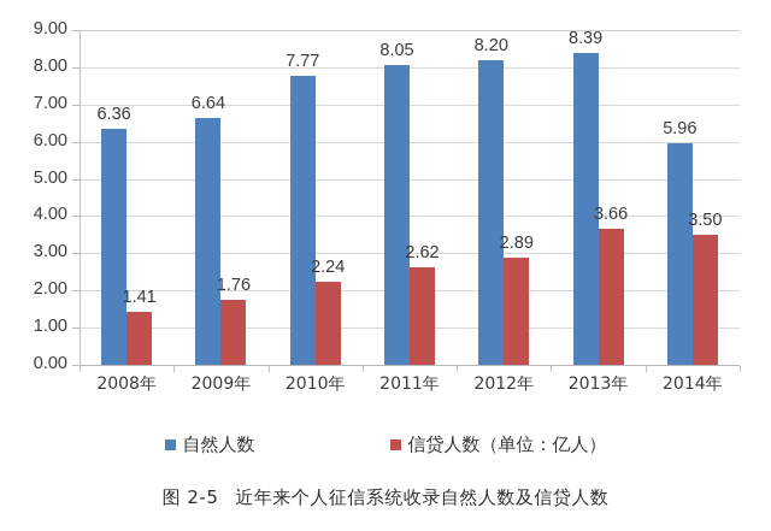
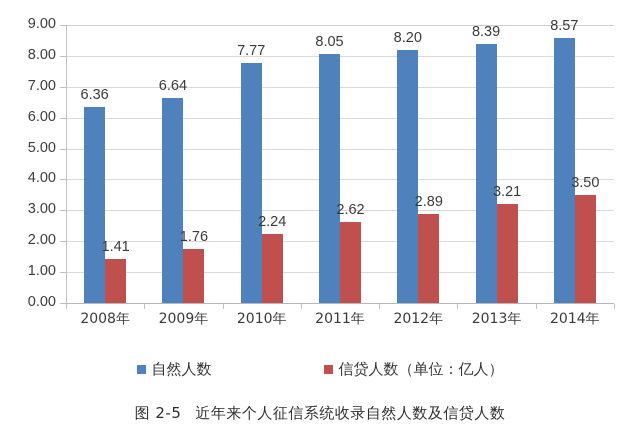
信贷人数（单位：亿人）/2013年: 3.66 -> 3.21
自然人数/2014年: 5.96 -> 8.57
